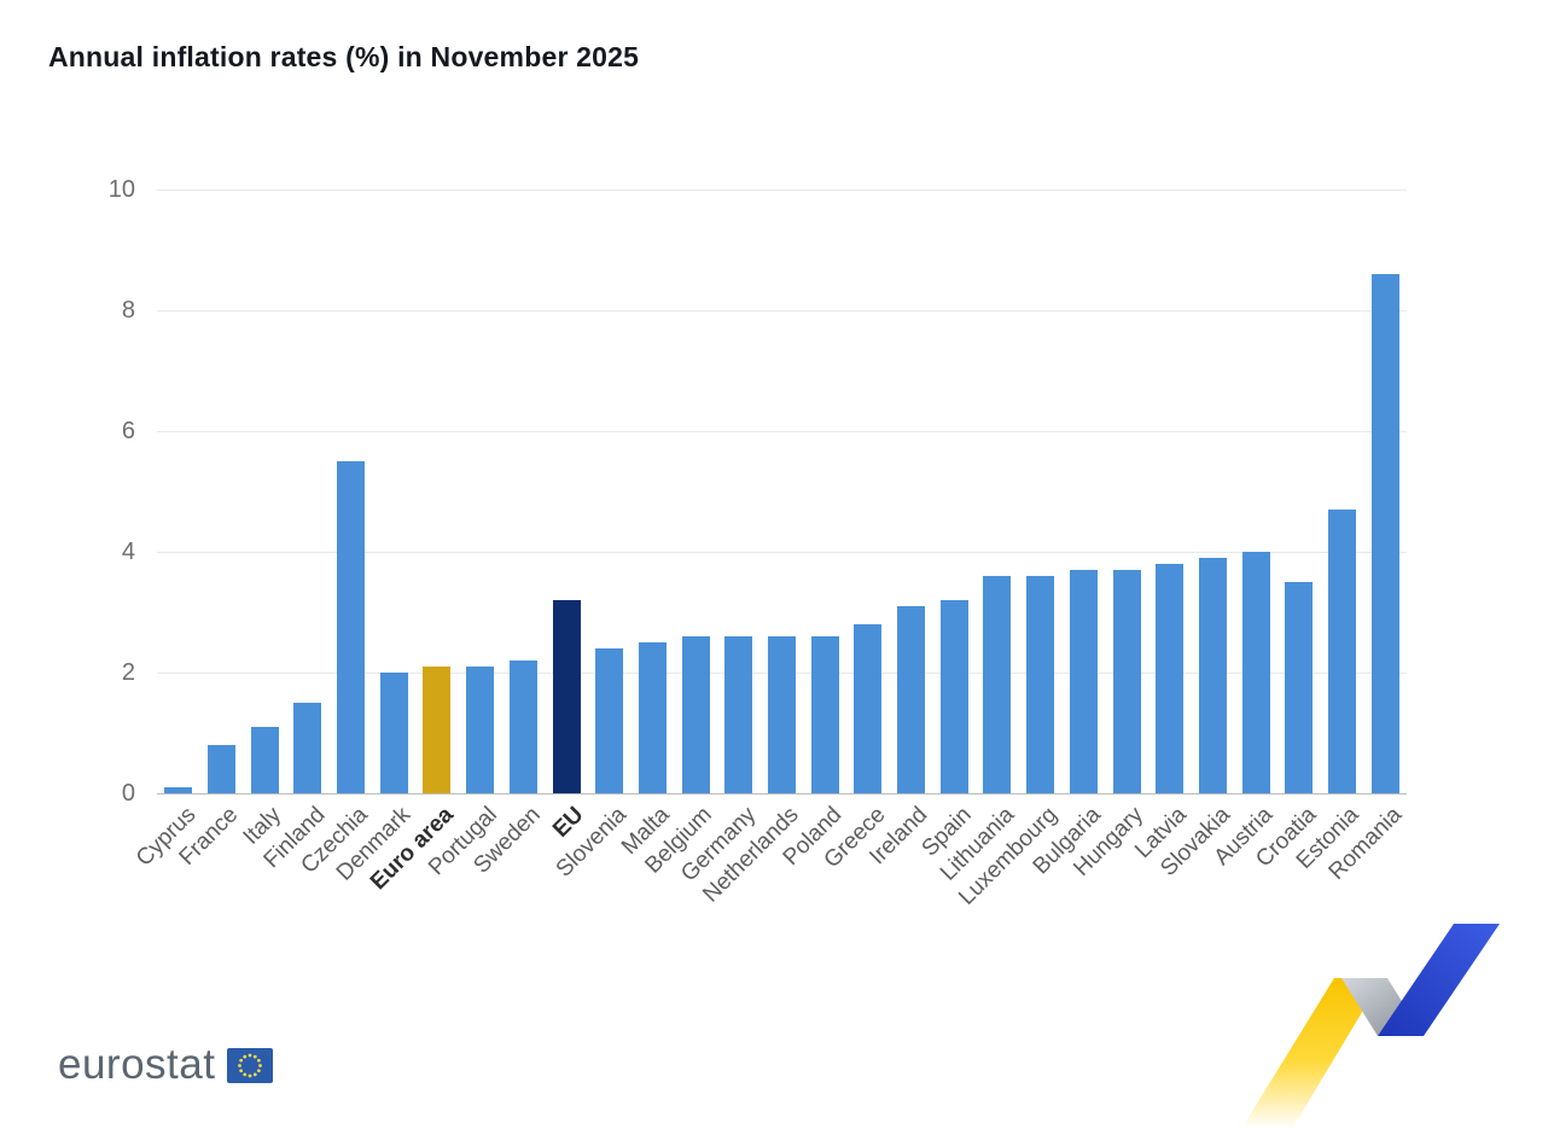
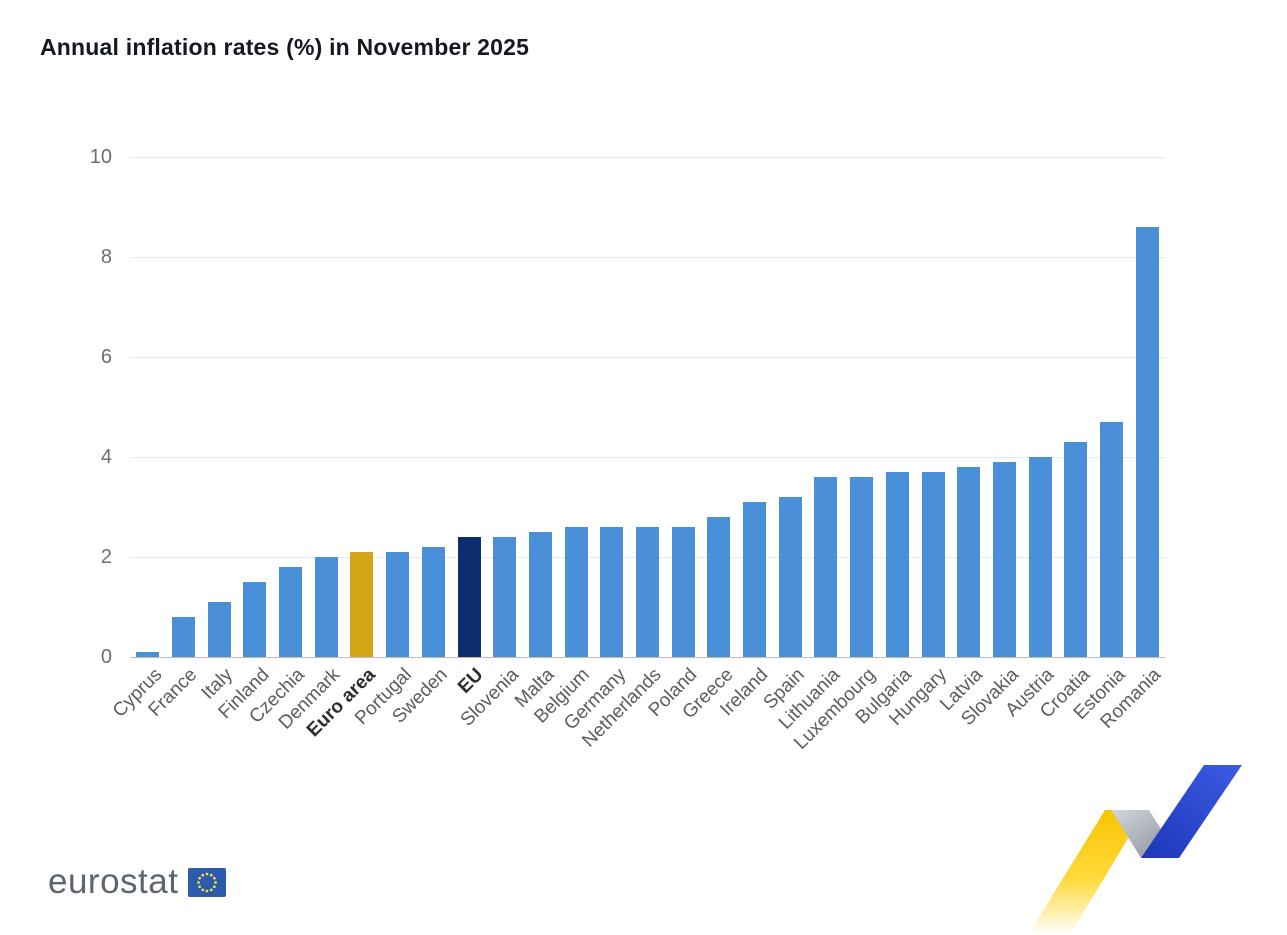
Czechia: 5.5 -> 1.8
EU: 3.2 -> 2.4
Croatia: 3.5 -> 4.3
